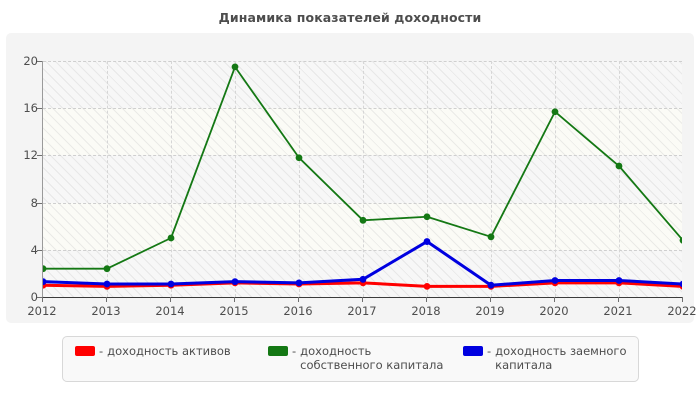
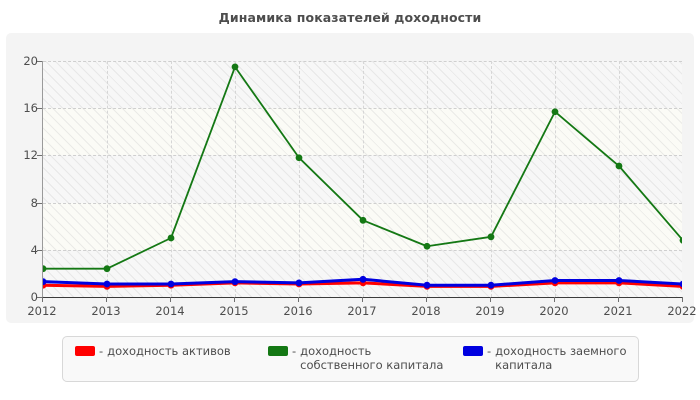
доходность собственного капитала/2018: 6.8 -> 4.3
доходность заемного капитала/2018: 4.7 -> 1.0
